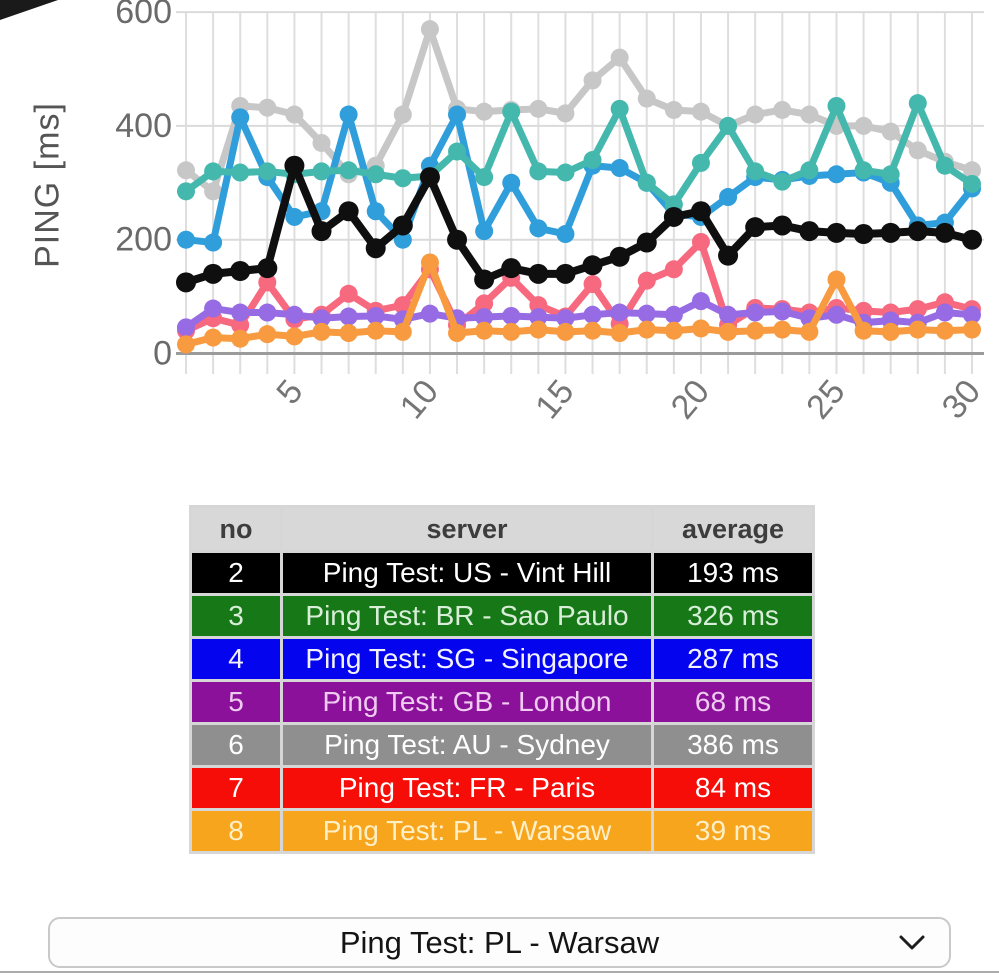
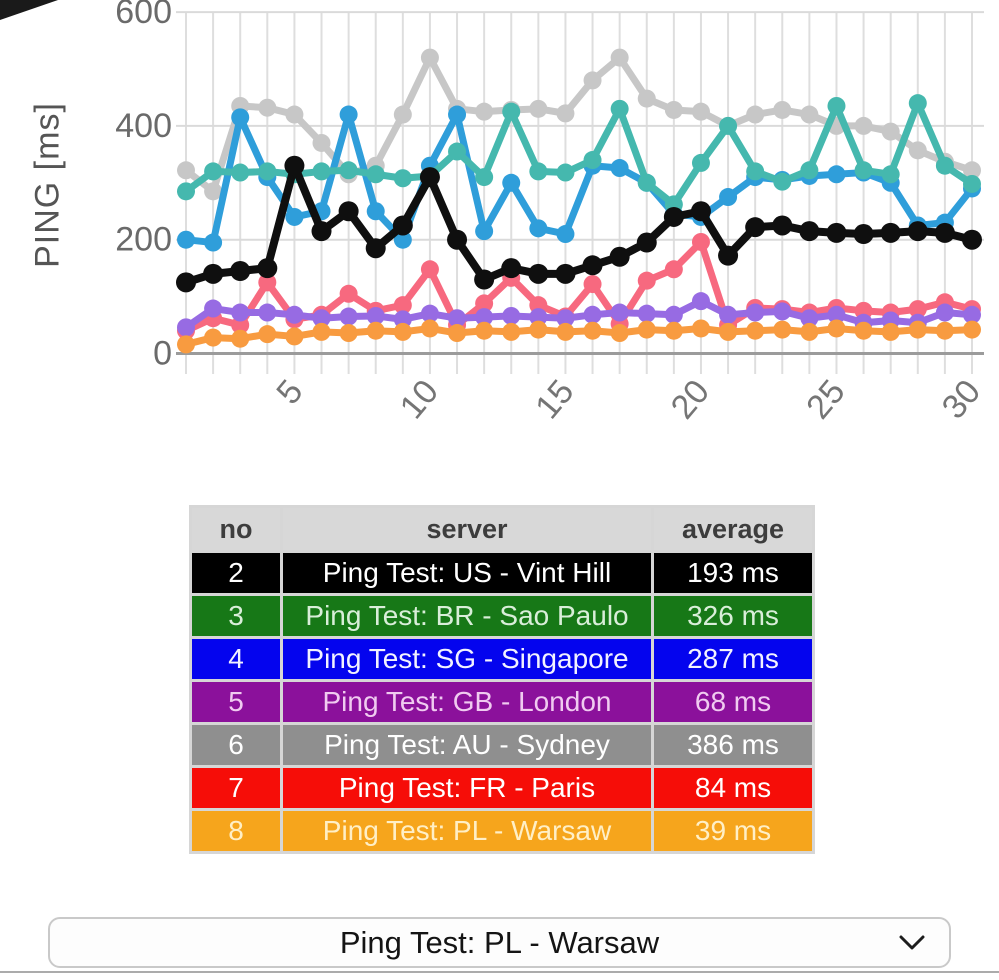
Ping Test: AU - Sydney/10: 570 -> 520
Ping Test: PL - Warsaw/10: 160 -> 40
Ping Test: PL - Warsaw/25: 130 -> 40
